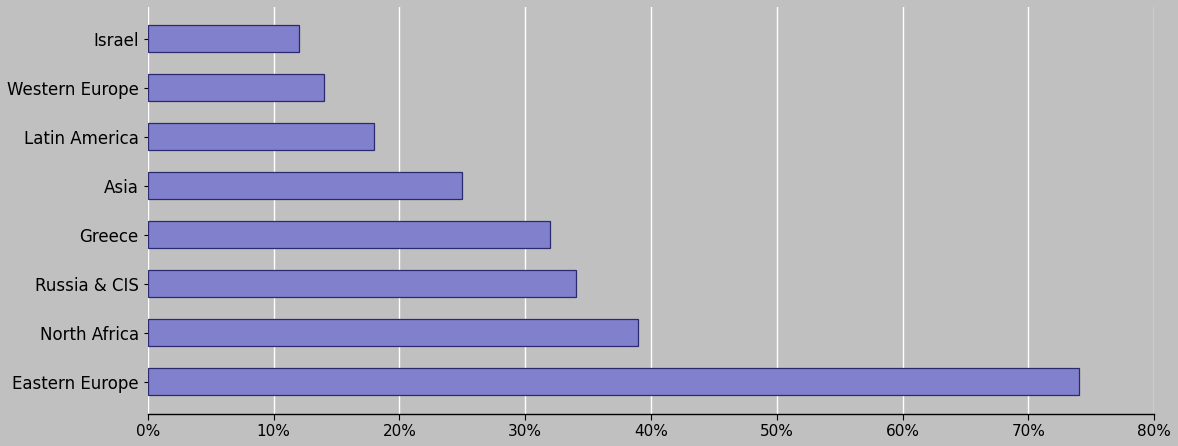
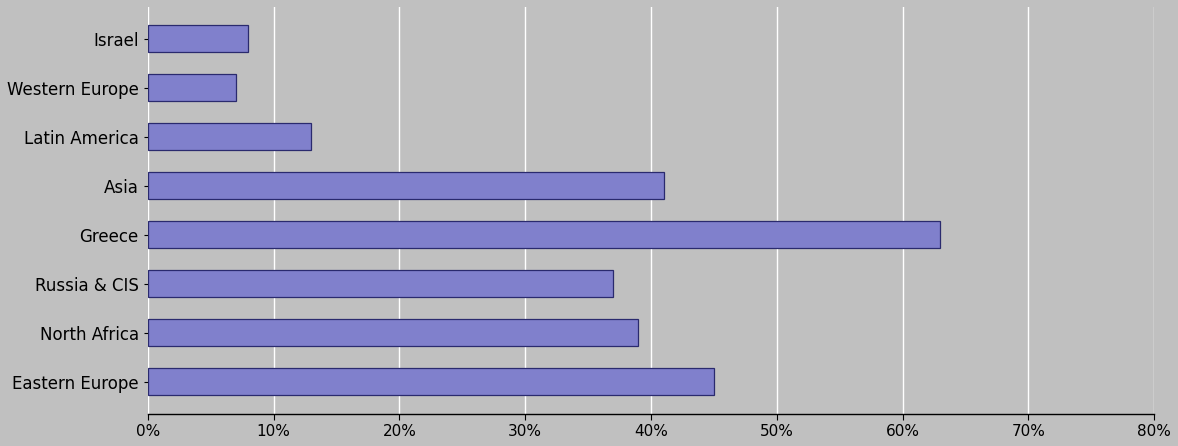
Israel: 12% -> 8%
Western Europe: 14% -> 7%
Latin America: 18% -> 13%
Asia: 25% -> 41%
Greece: 32% -> 63%
Russia & CIS: 34% -> 37%
Eastern Europe: 74% -> 45%
